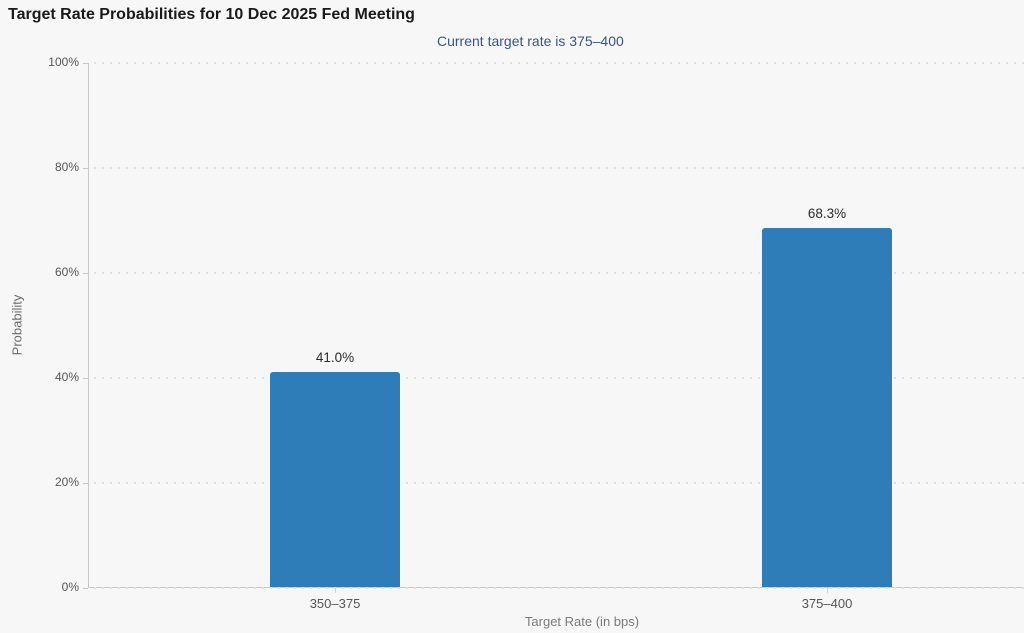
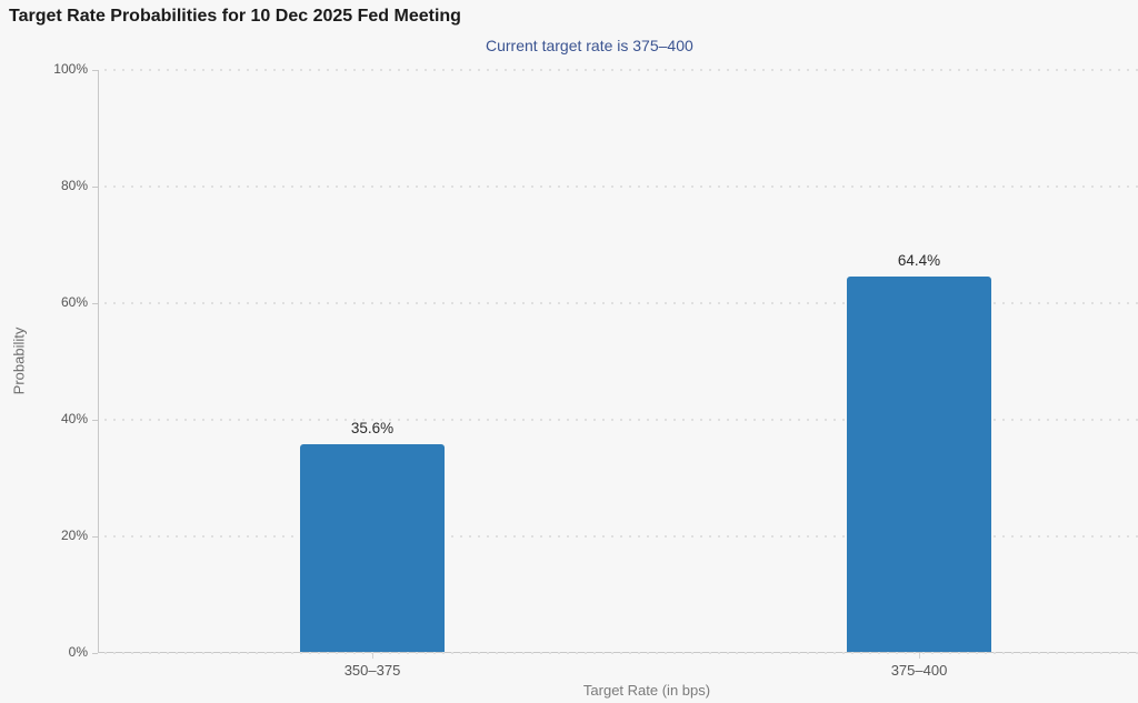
350–375: 41.0% -> 35.6%
375–400: 68.3% -> 64.4%
